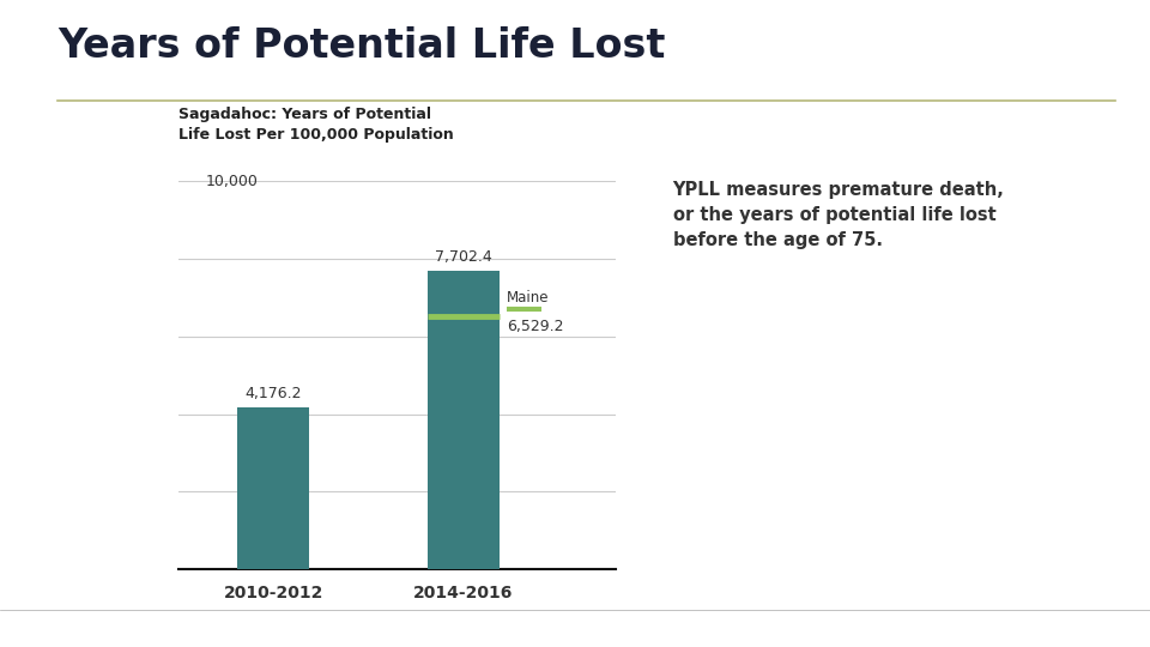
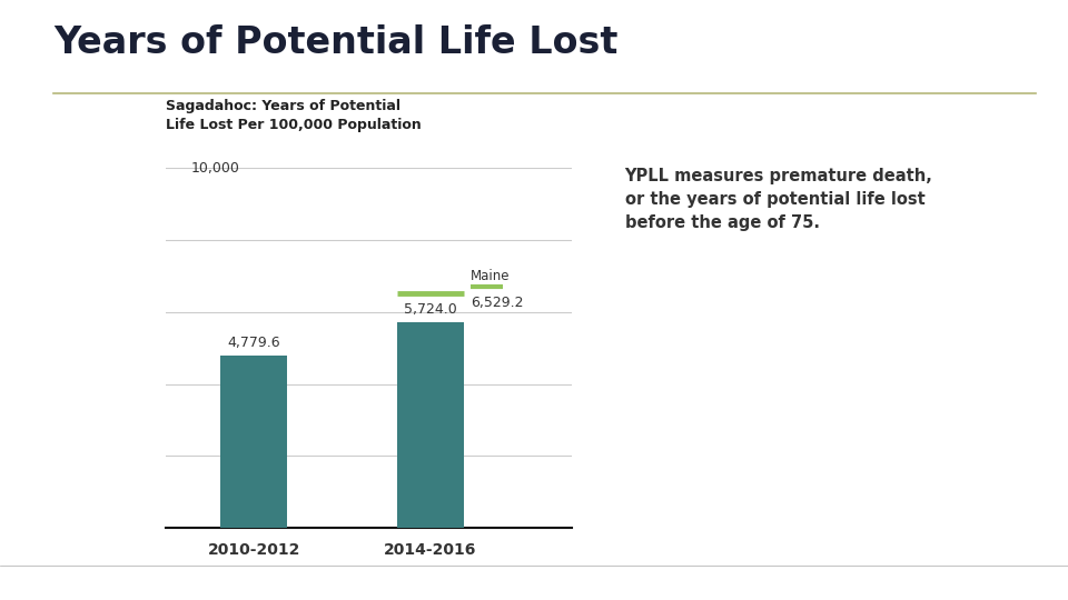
2010-2012: 4,176.2 -> 4,779.6
2014-2016: 7,702.4 -> 5,724.0
